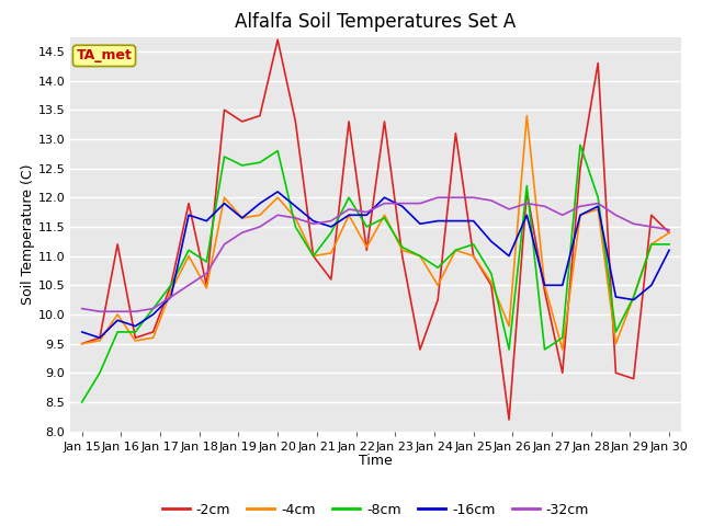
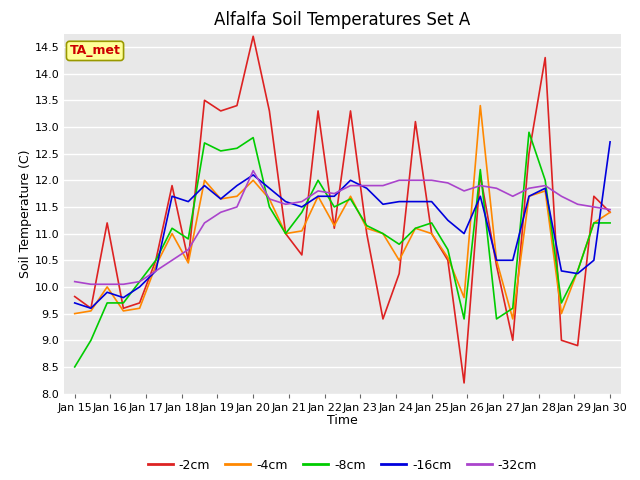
-2cm/Jan 15: 9.50 -> 9.82
-32cm/Jan 20: 11.70 -> 12.18
-16cm/Jan 30: 11.10 -> 12.72
